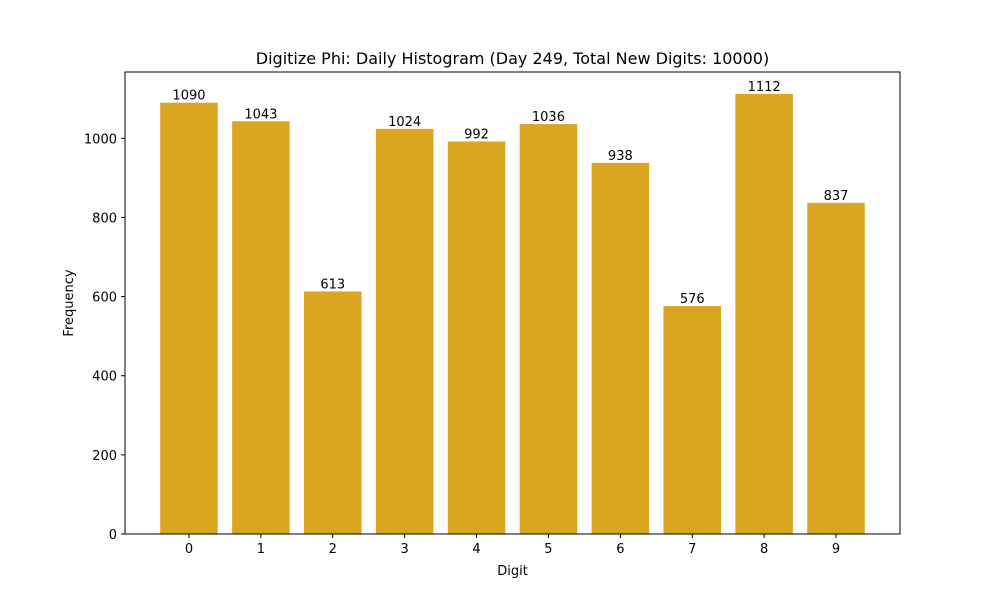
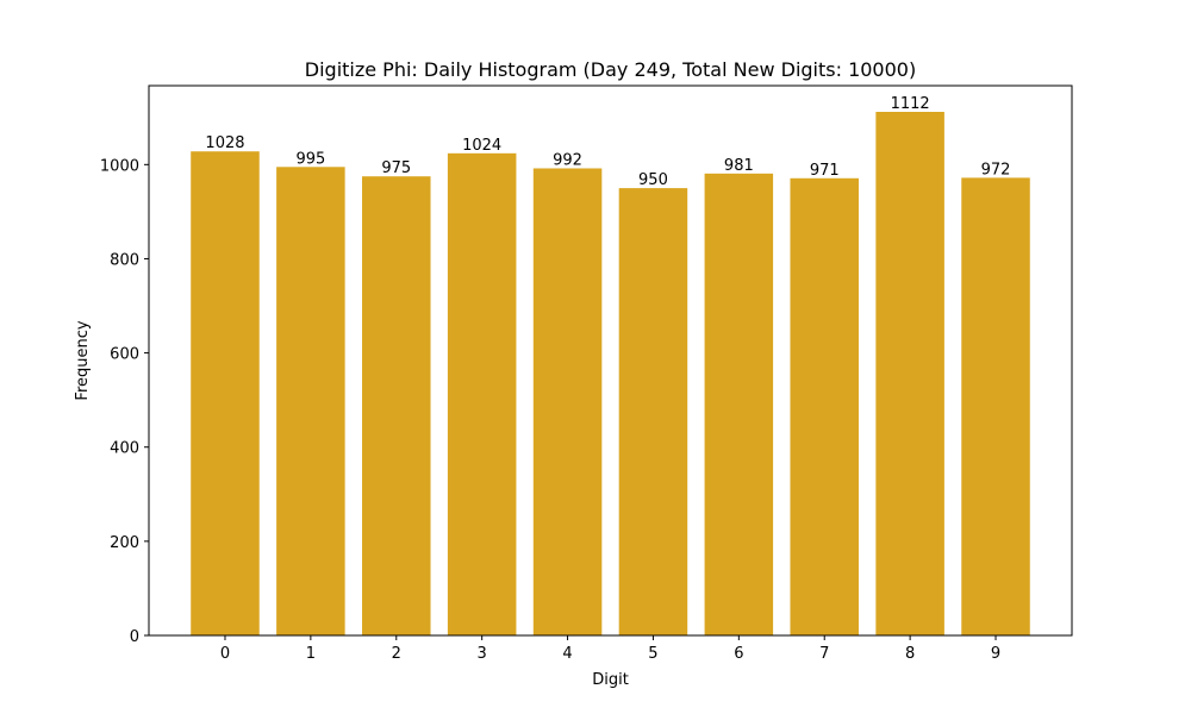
0: 1090 -> 1028
1: 1043 -> 995
2: 613 -> 975
5: 1036 -> 950
6: 938 -> 981
7: 576 -> 971
9: 837 -> 972
